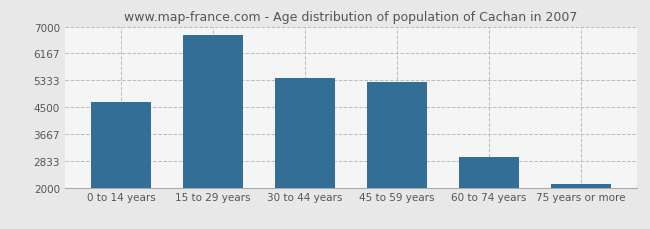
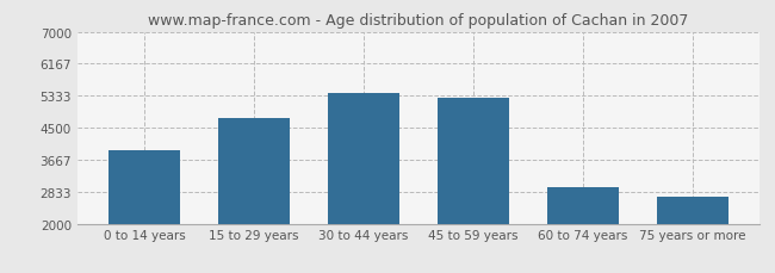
0 to 14 years: 4650 -> 3900
15 to 29 years: 6750 -> 4750
75 years or more: 2120 -> 2700
